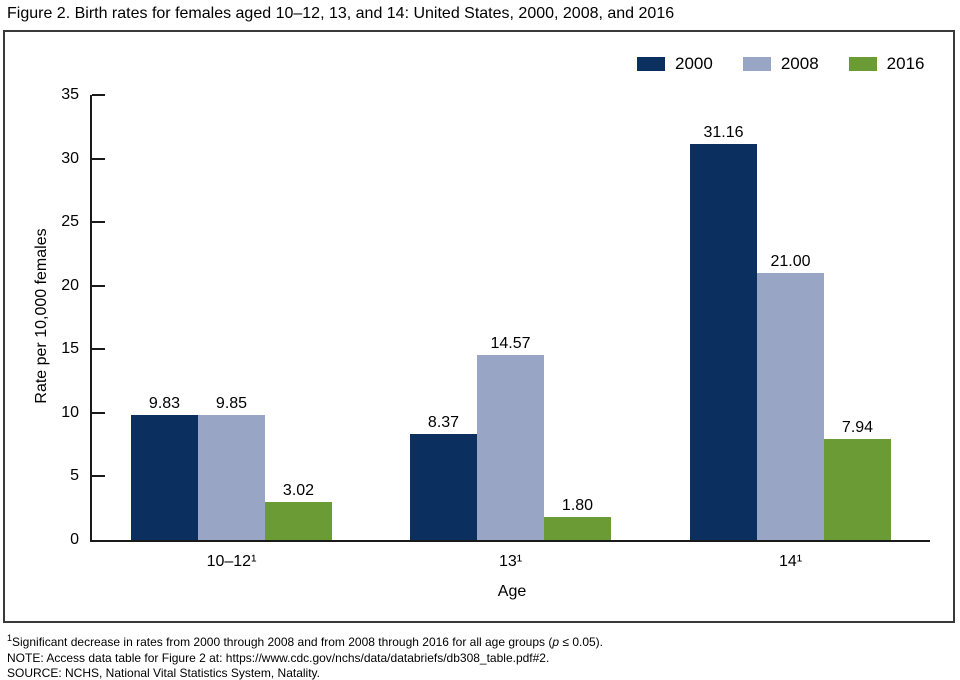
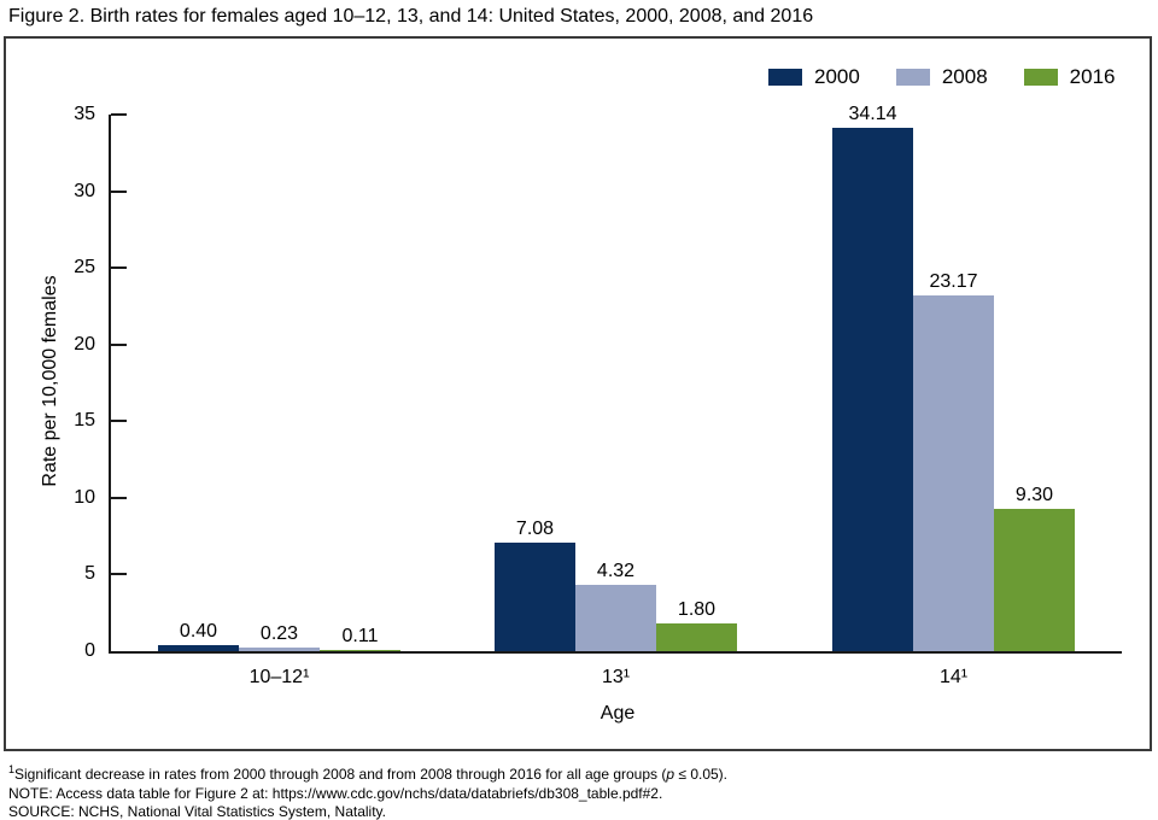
2000/10–12¹: 9.83 -> 0.40
2008/10–12¹: 9.85 -> 0.23
2016/10–12¹: 3.02 -> 0.11
2000/13¹: 8.37 -> 7.08
2008/13¹: 14.57 -> 4.32
2000/14¹: 31.16 -> 34.14
2008/14¹: 21.00 -> 23.17
2016/14¹: 7.94 -> 9.30
